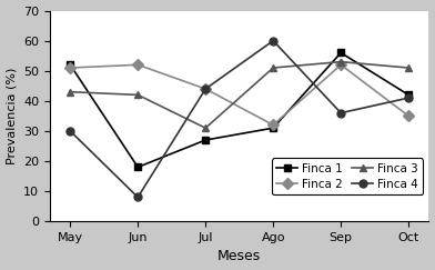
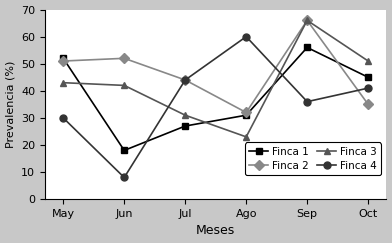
Finca 3/Ago: 51 -> 23
Finca 2/Sep: 52 -> 66
Finca 3/Sep: 53 -> 66
Finca 1/Oct: 42 -> 45
